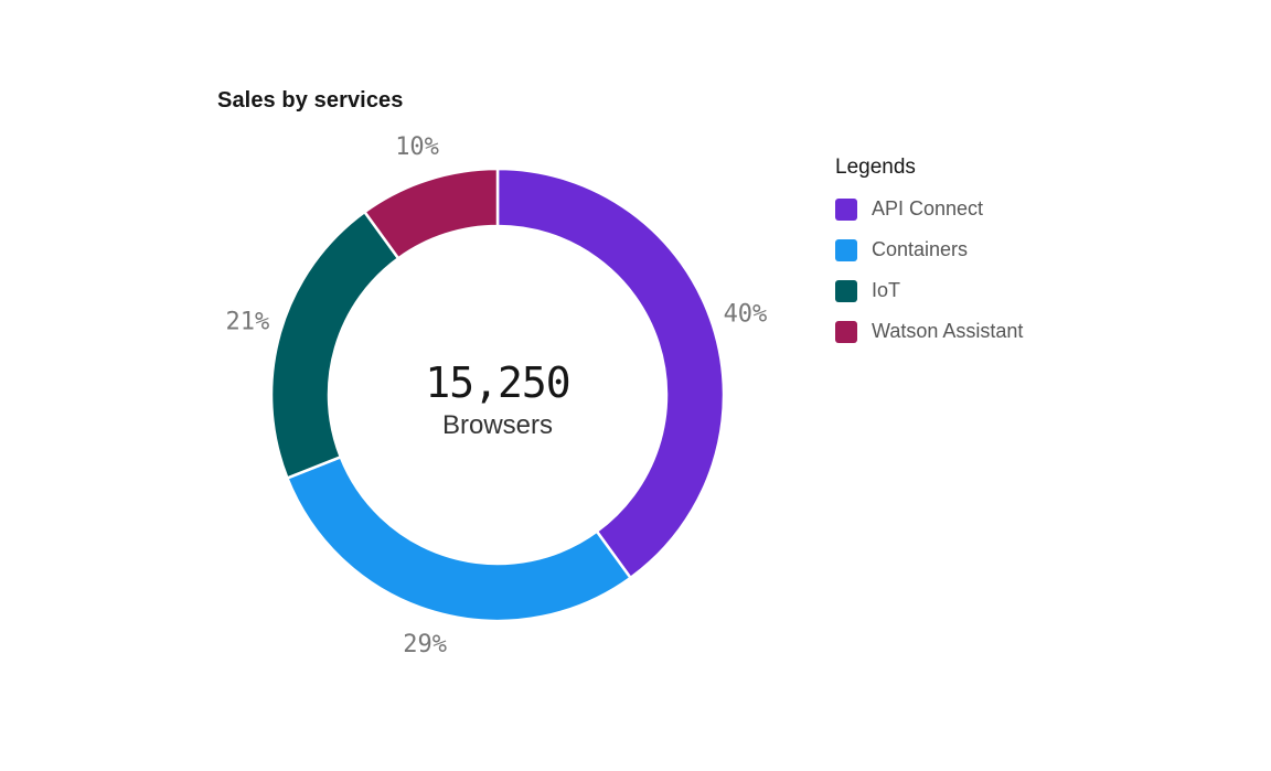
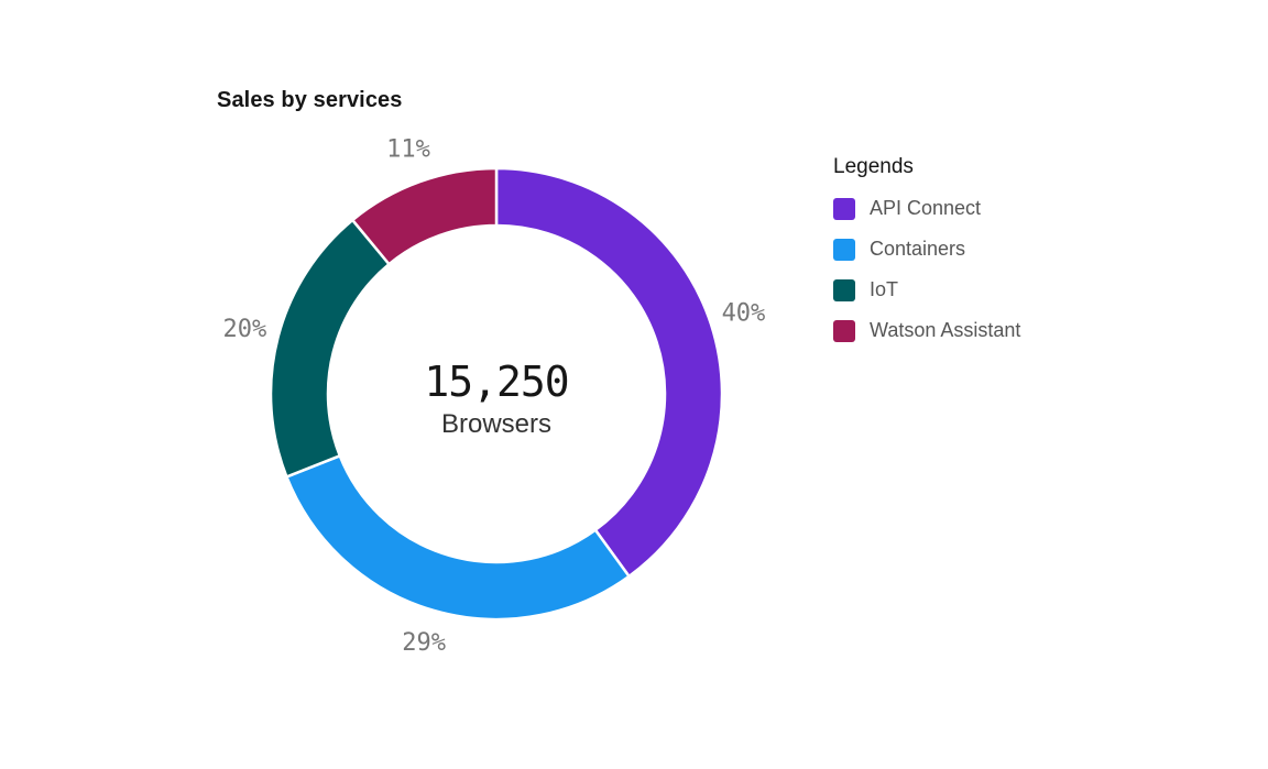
IoT: 21% -> 20%
Watson Assistant: 10% -> 11%
